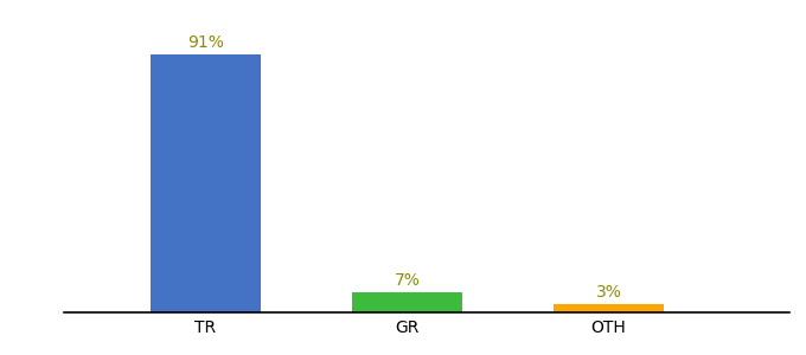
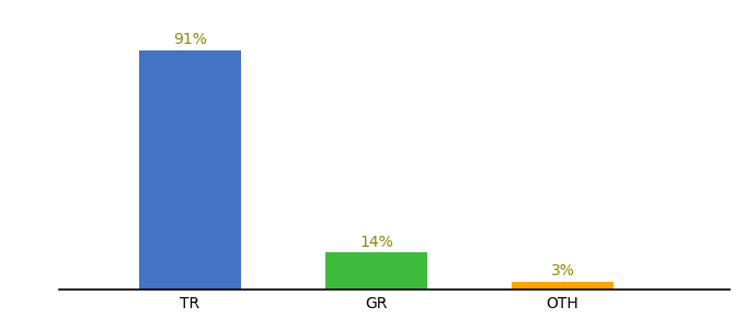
GR: 7% -> 14%
